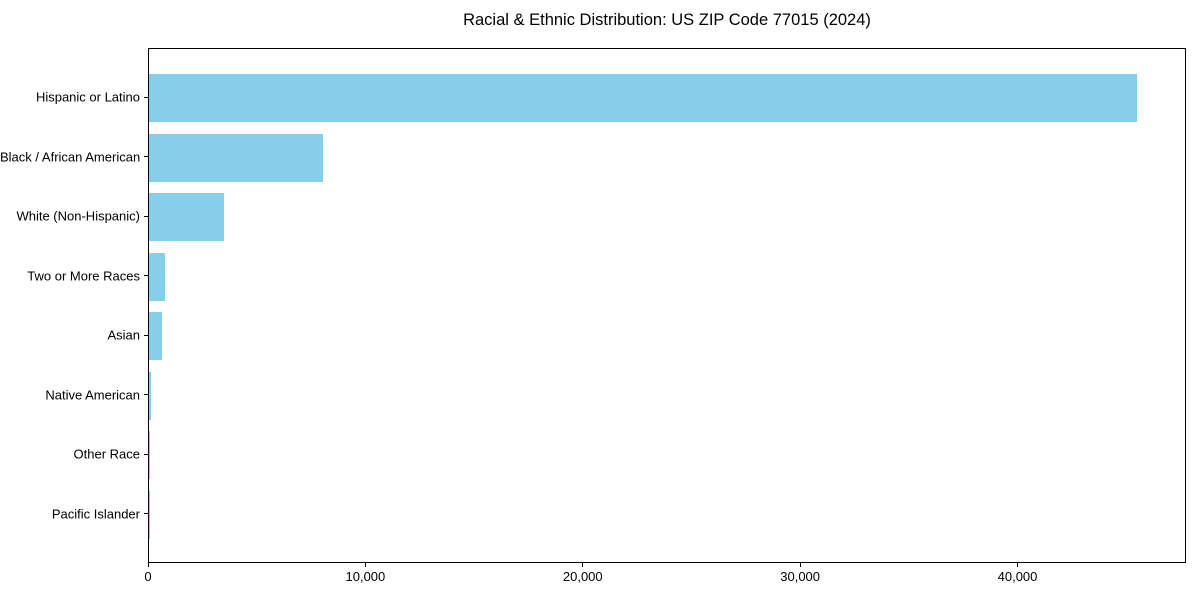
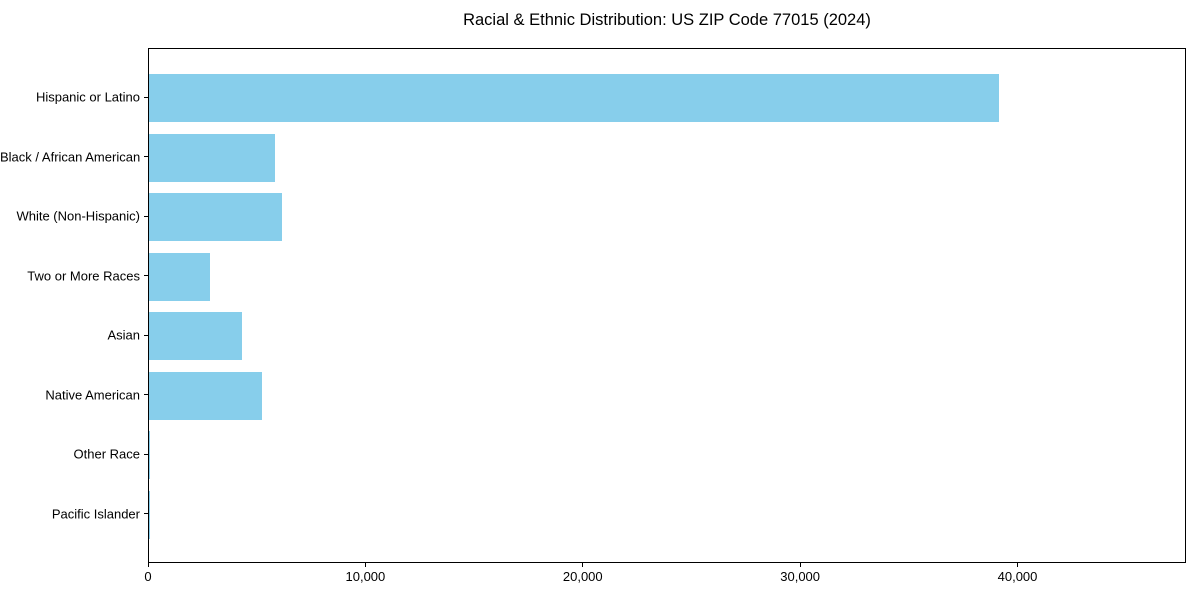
Hispanic or Latino: 45400 -> 39100
Black / African American: 8000 -> 5800
White (Non-Hispanic): 3400 -> 6100
Two or More Races: 800 -> 2800
Asian: 600 -> 4300
Native American: 100 -> 5200
